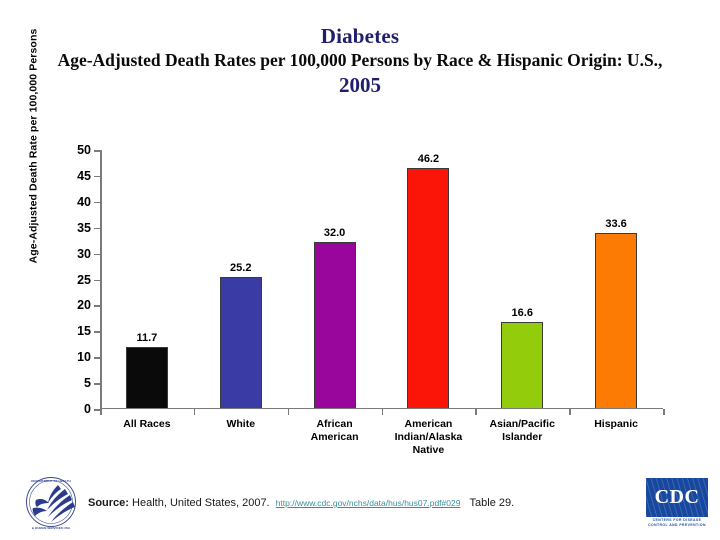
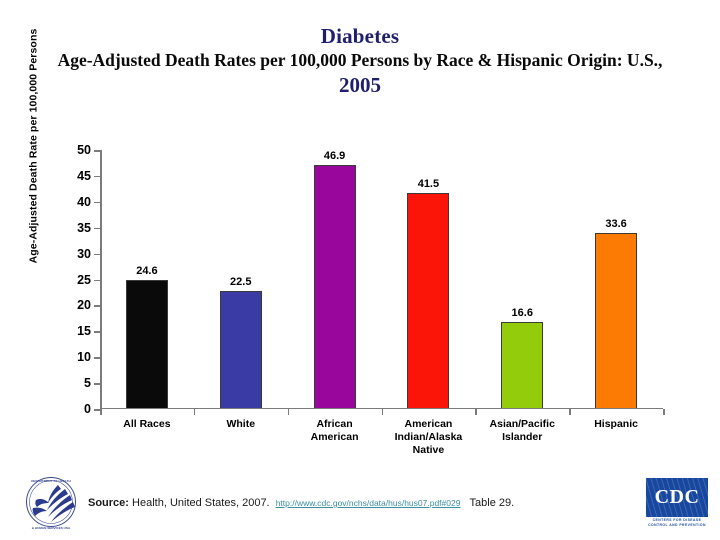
All Races: 11.7 -> 24.6
White: 25.2 -> 22.5
African American: 32.0 -> 46.9
American Indian/Alaska Native: 46.2 -> 41.5
